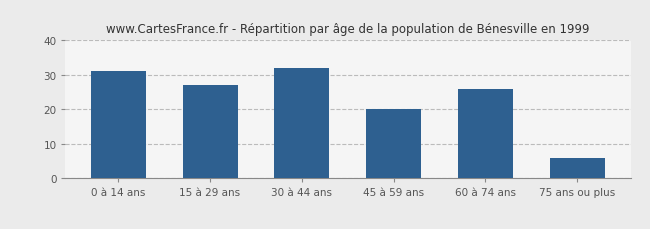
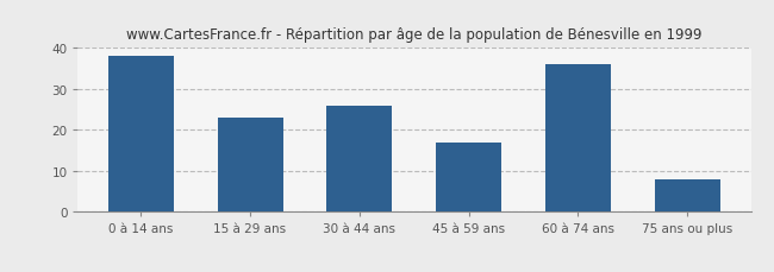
0 à 14 ans: 31 -> 38
15 à 29 ans: 27 -> 23
30 à 44 ans: 32 -> 26
45 à 59 ans: 20 -> 17
60 à 74 ans: 26 -> 36
75 ans ou plus: 6 -> 8
